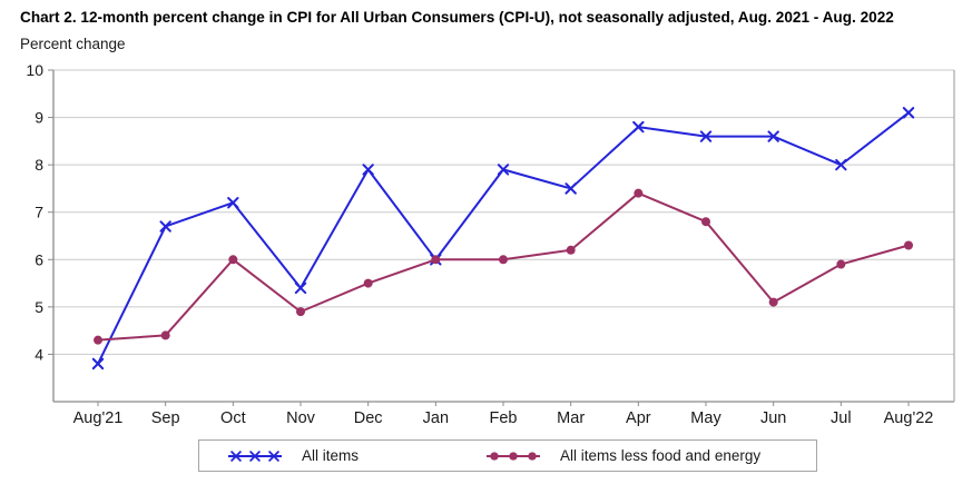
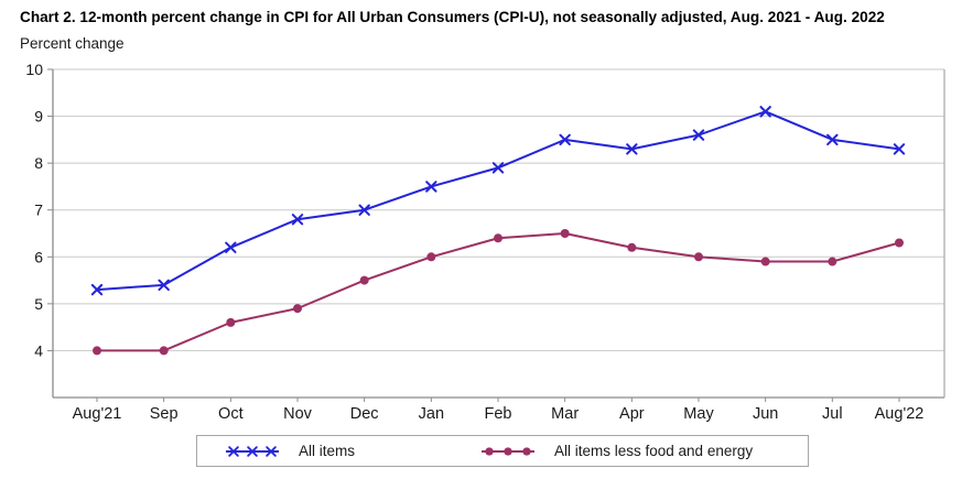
All items/Aug'21: 3.8 -> 5.3
All items less food and energy/Aug'21: 4.3 -> 4.0
All items/Sep: 6.7 -> 5.4
All items less food and energy/Sep: 4.4 -> 4.0
All items/Oct: 7.2 -> 6.2
All items less food and energy/Oct: 6.0 -> 4.6
All items/Nov: 5.4 -> 6.8
All items/Dec: 7.9 -> 7.0
All items/Jan: 6.0 -> 7.5
All items less food and energy/Feb: 6.0 -> 6.4
All items/Mar: 7.5 -> 8.5
All items less food and energy/Mar: 6.2 -> 6.5
All items/Apr: 8.8 -> 8.3
All items less food and energy/Apr: 7.4 -> 6.2
All items less food and energy/May: 6.8 -> 6.0
All items/Jun: 8.6 -> 9.1
All items less food and energy/Jun: 5.1 -> 5.9
All items/Jul: 8.0 -> 8.5
All items/Aug'22: 9.1 -> 8.3
